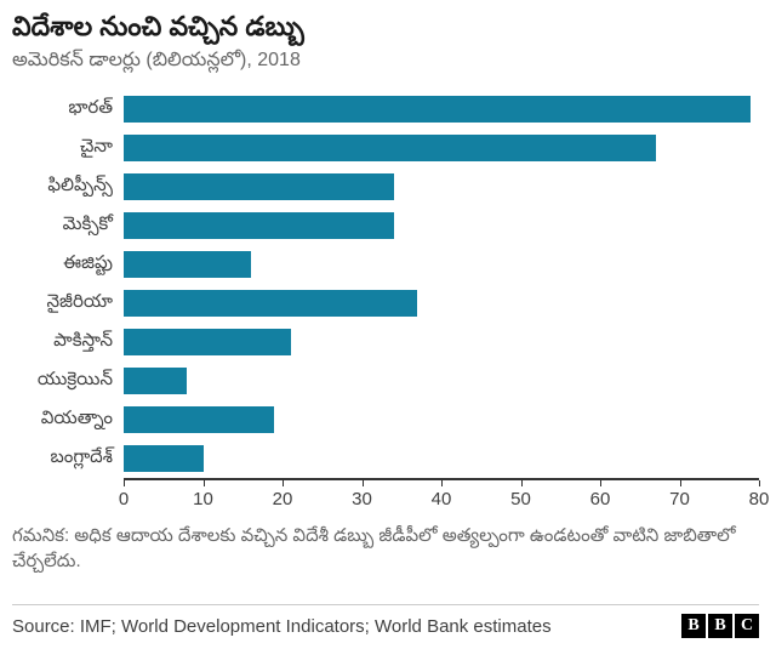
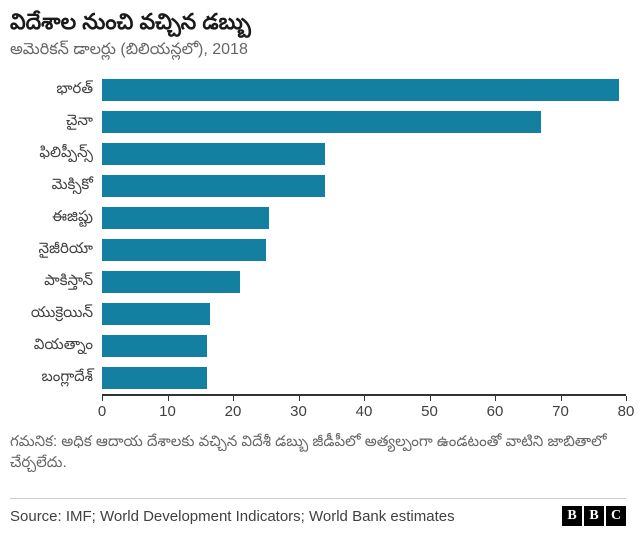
ఈజిప్టు: 16 -> 26
నైజీరియా: 37 -> 25
యుక్రెయిన్: 8 -> 16
వియత్నాం: 19 -> 16
బంగ్లాదేశ్: 10 -> 16
